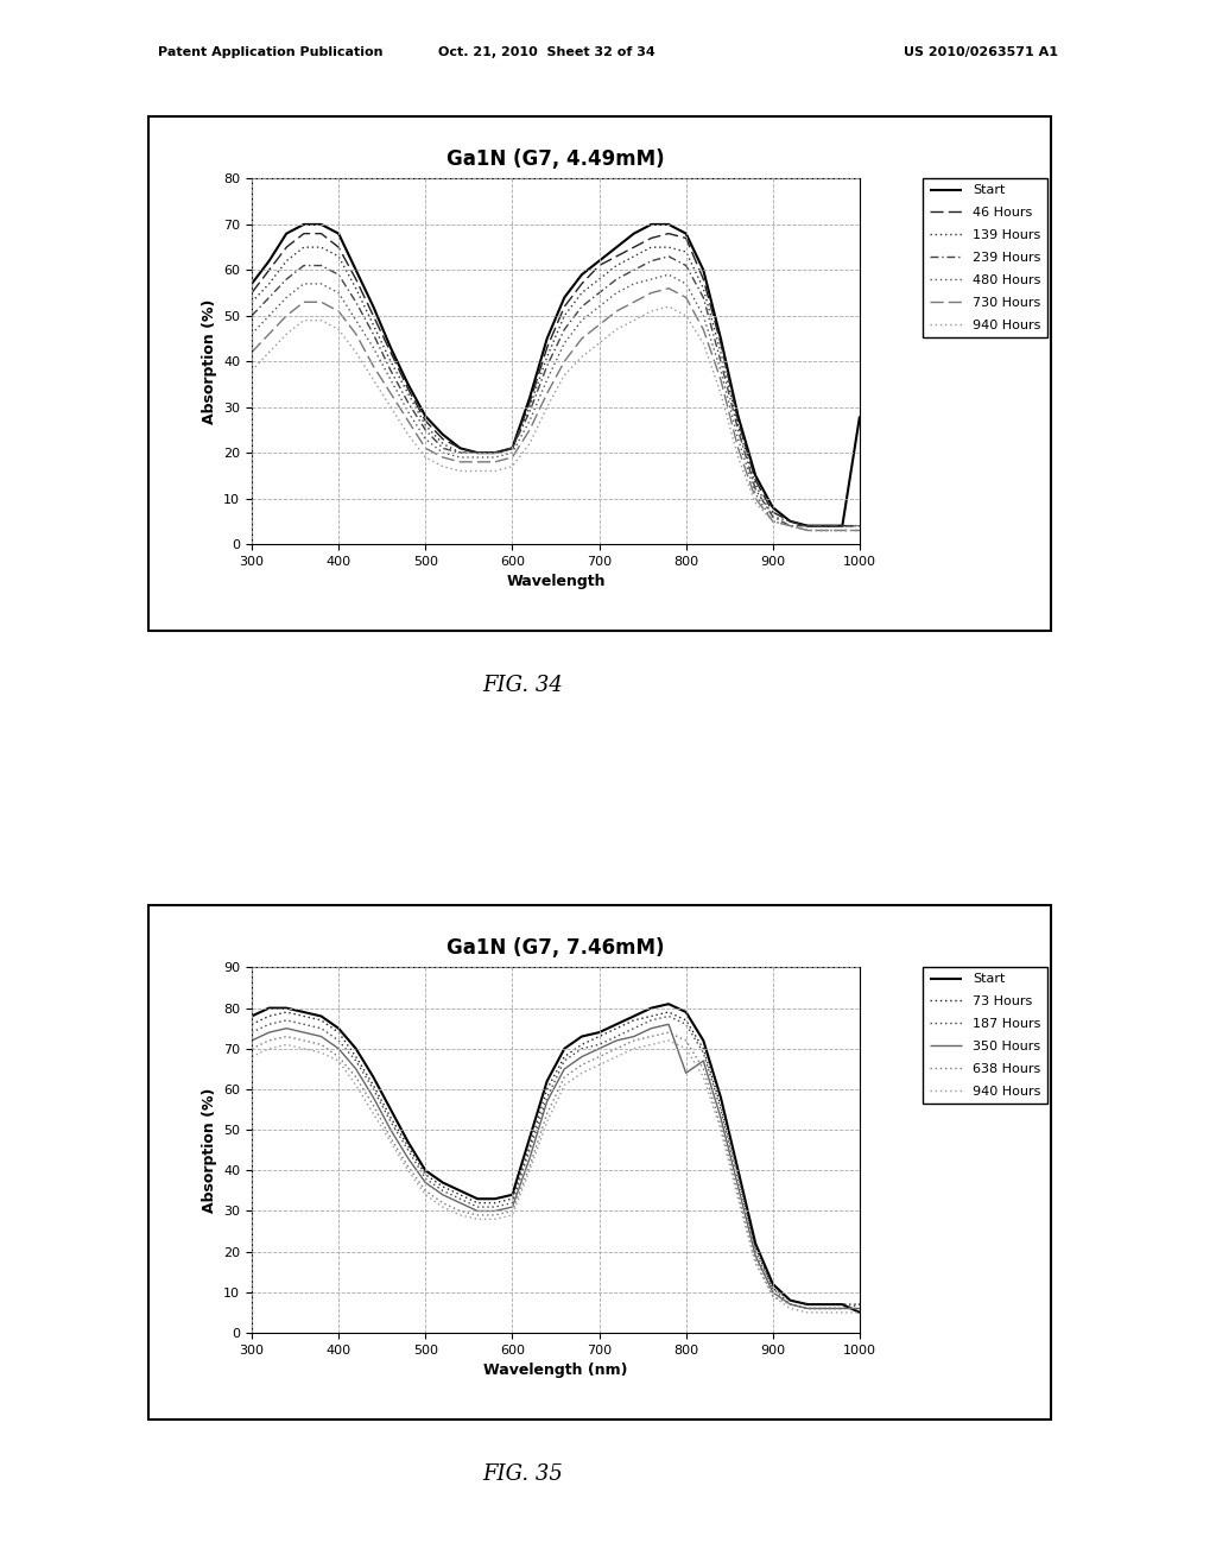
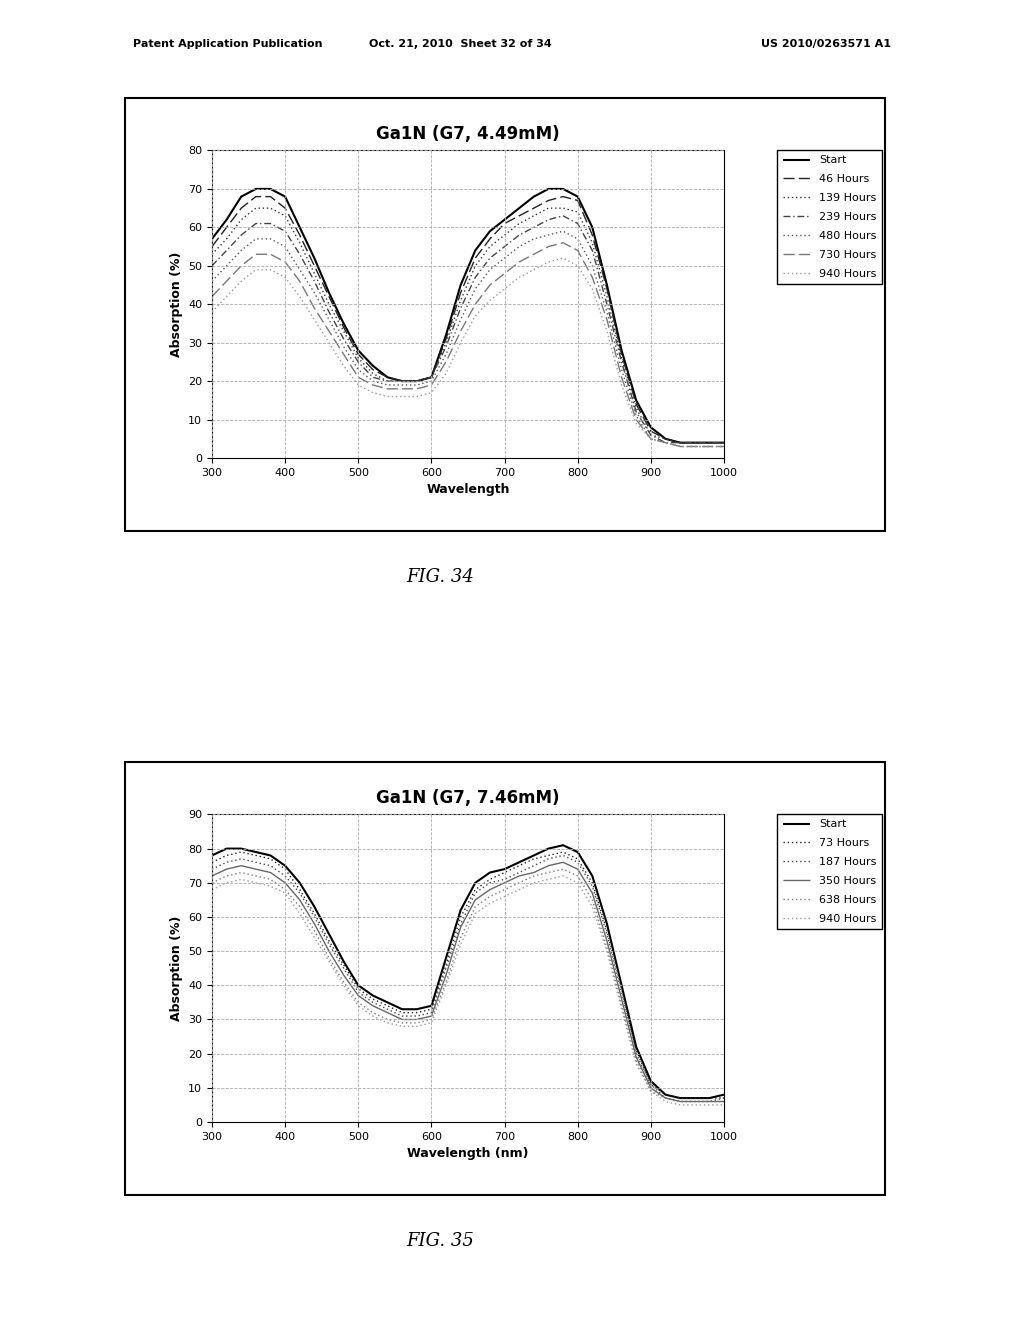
Ga1N (G7, 4.49mM)/Start/1000: 28 -> 4
Ga1N (G7, 7.46mM)/350 Hours/800: 64 -> 74
Ga1N (G7, 7.46mM)/Start/1000: 5 -> 8
